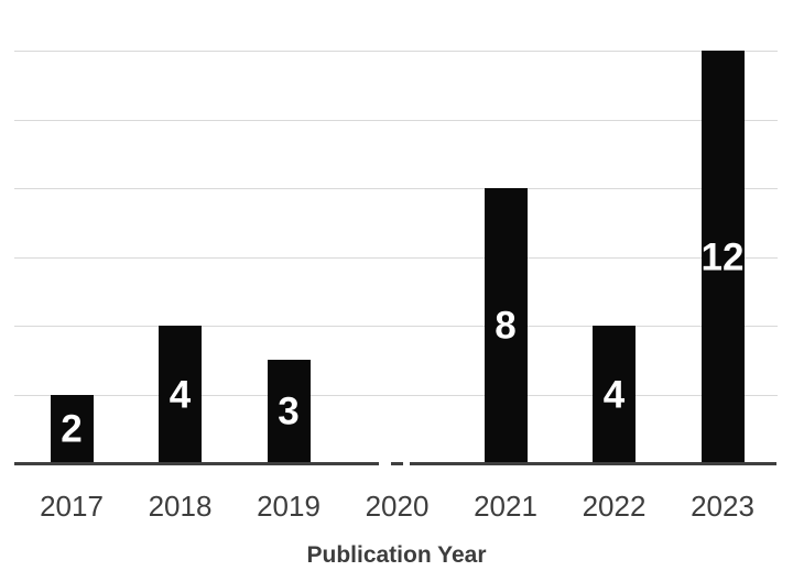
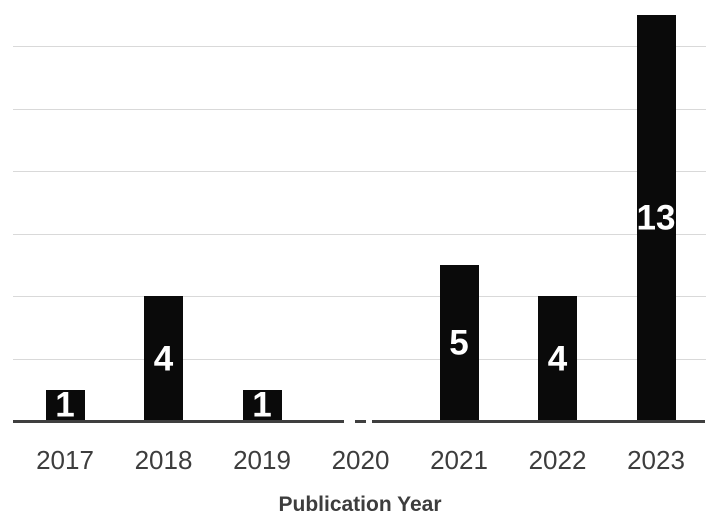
2017: 2 -> 1
2019: 3 -> 1
2021: 8 -> 5
2023: 12 -> 13
